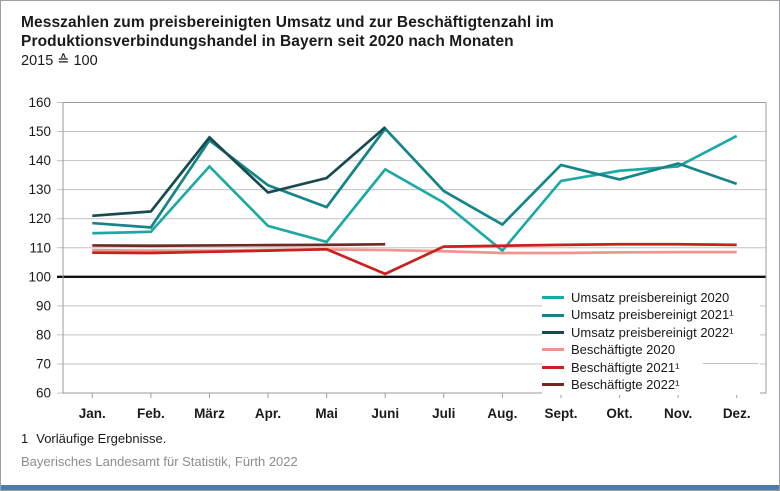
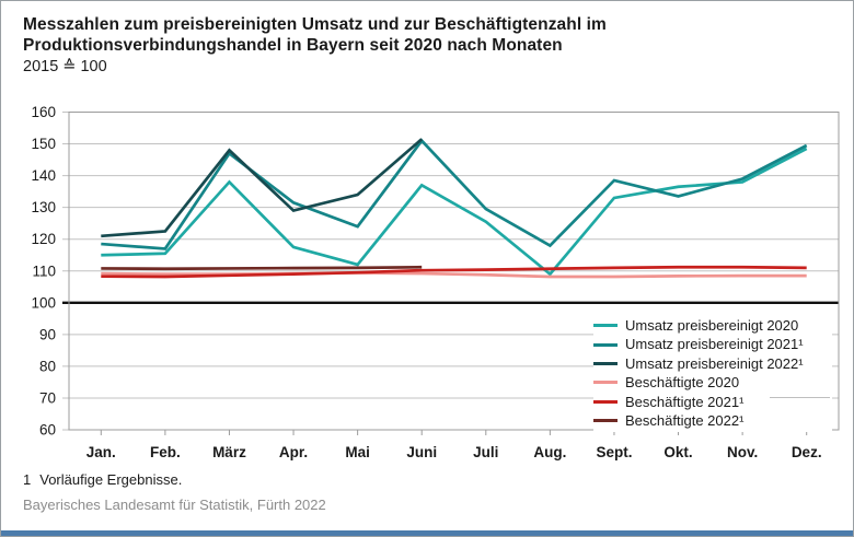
Beschäftigte 2021¹/Juni: 101 -> 110
Umsatz preisbereinigt 2021¹/Dez.: 132 -> 150
